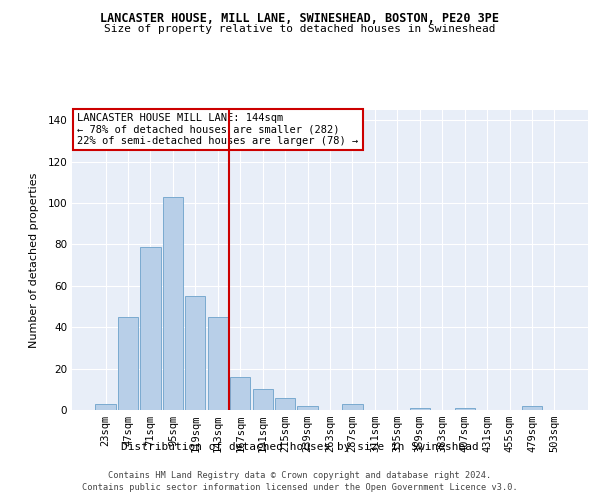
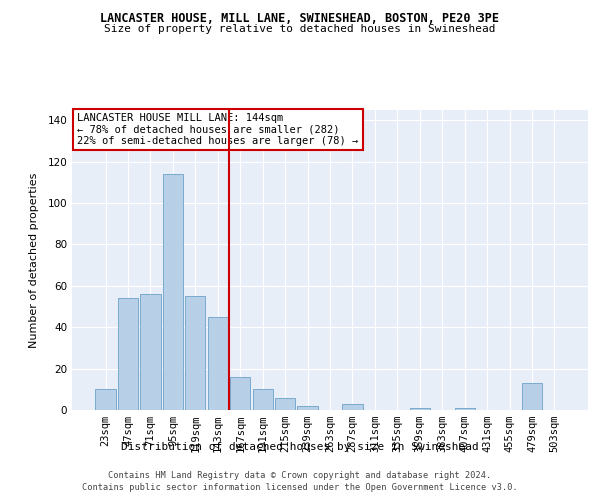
23sqm: 3 -> 10
47sqm: 45 -> 54
71sqm: 79 -> 56
95sqm: 103 -> 114
479sqm: 2 -> 13
